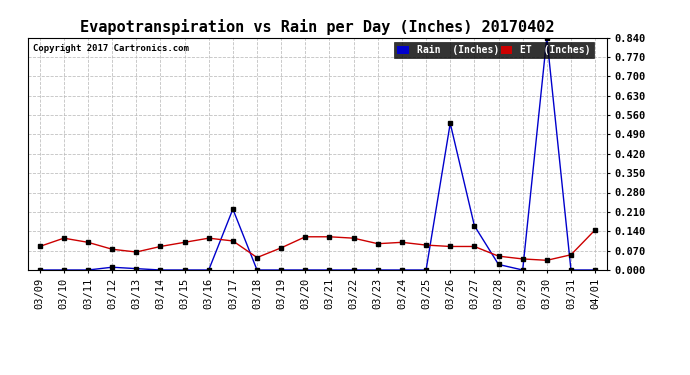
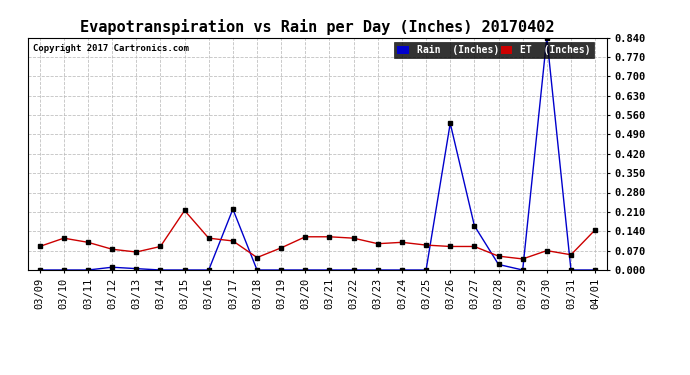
ET (Inches)/03/15: 0.100 -> 0.215
ET (Inches)/03/30: 0.035 -> 0.070
